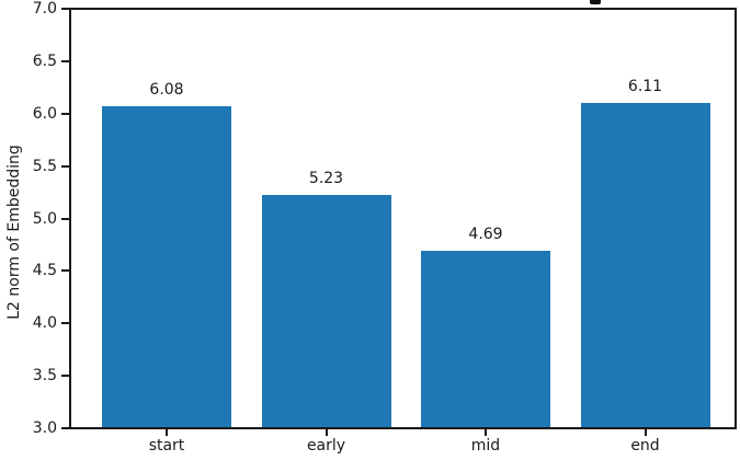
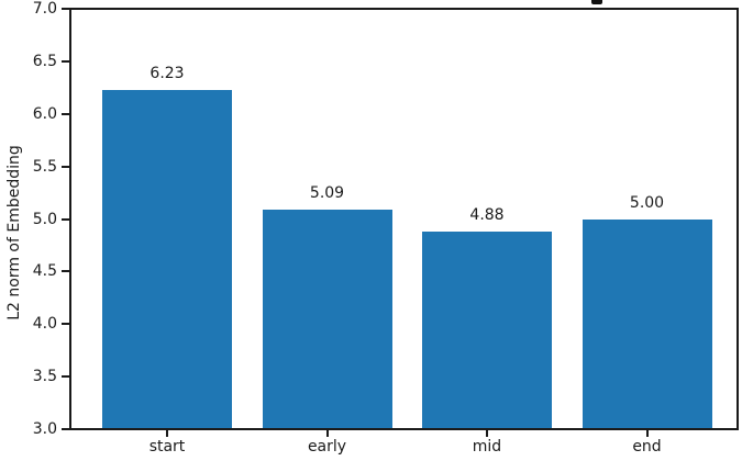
start: 6.08 -> 6.23
early: 5.23 -> 5.09
mid: 4.69 -> 4.88
end: 6.11 -> 5.00
